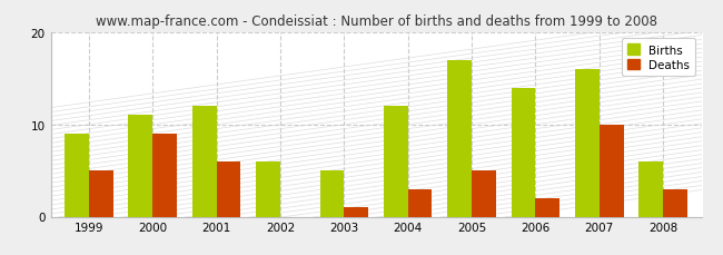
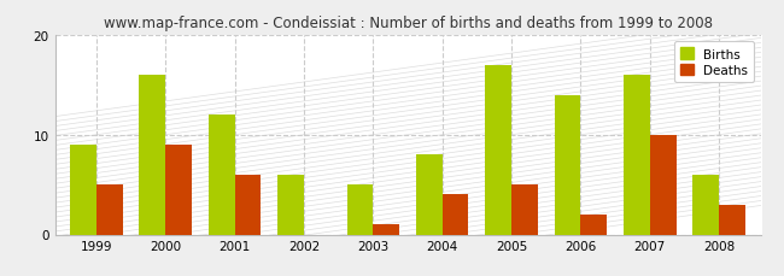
Births/2000: 11 -> 16
Births/2004: 12 -> 8
Deaths/2004: 3 -> 4
